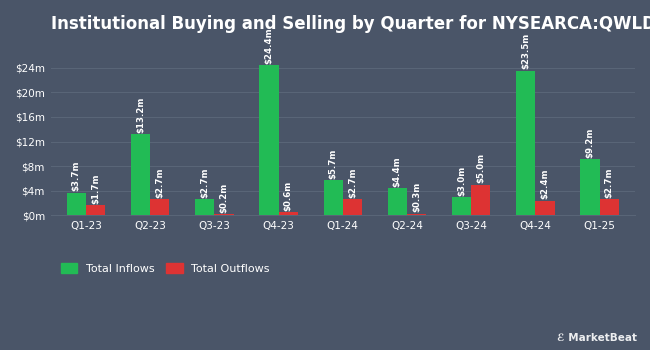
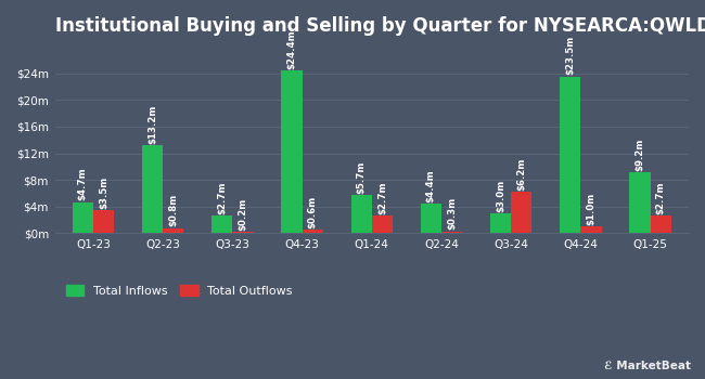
Total Inflows/Q1-23: $3.7m -> $4.7m
Total Outflows/Q1-23: $1.7m -> $3.5m
Total Outflows/Q2-23: $2.7m -> $0.8m
Total Outflows/Q3-24: $5.0m -> $6.2m
Total Outflows/Q4-24: $2.4m -> $1.0m
